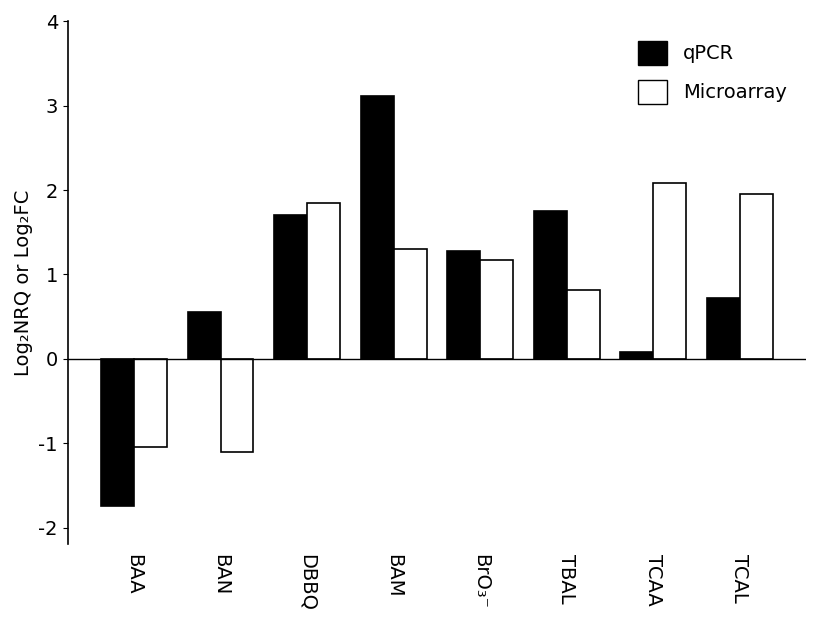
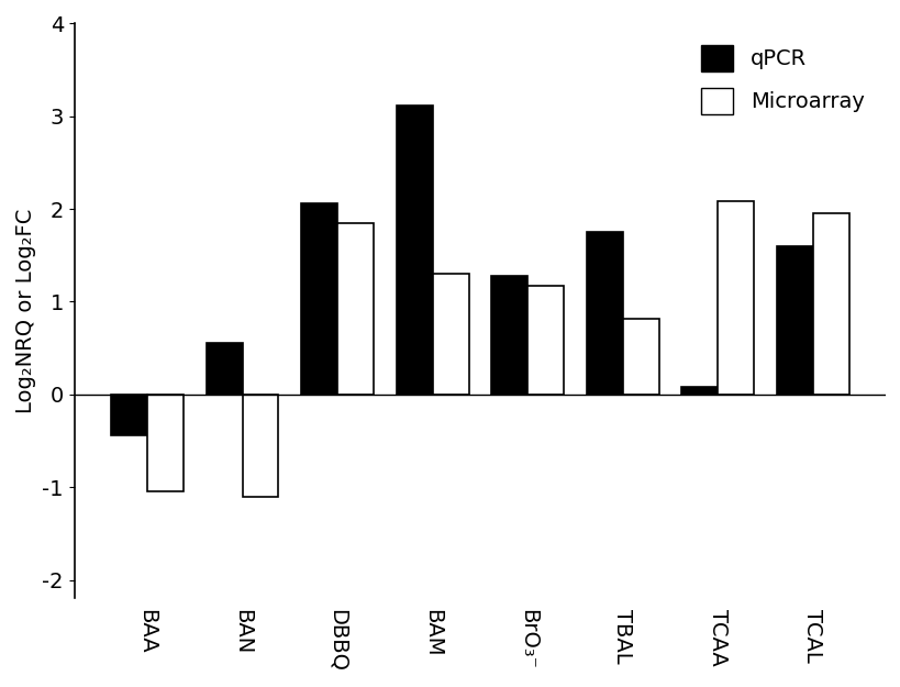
qPCR/BAA: -1.75 -> -0.44
qPCR/DBBQ: 1.70 -> 2.06
qPCR/TCAL: 0.72 -> 1.60
